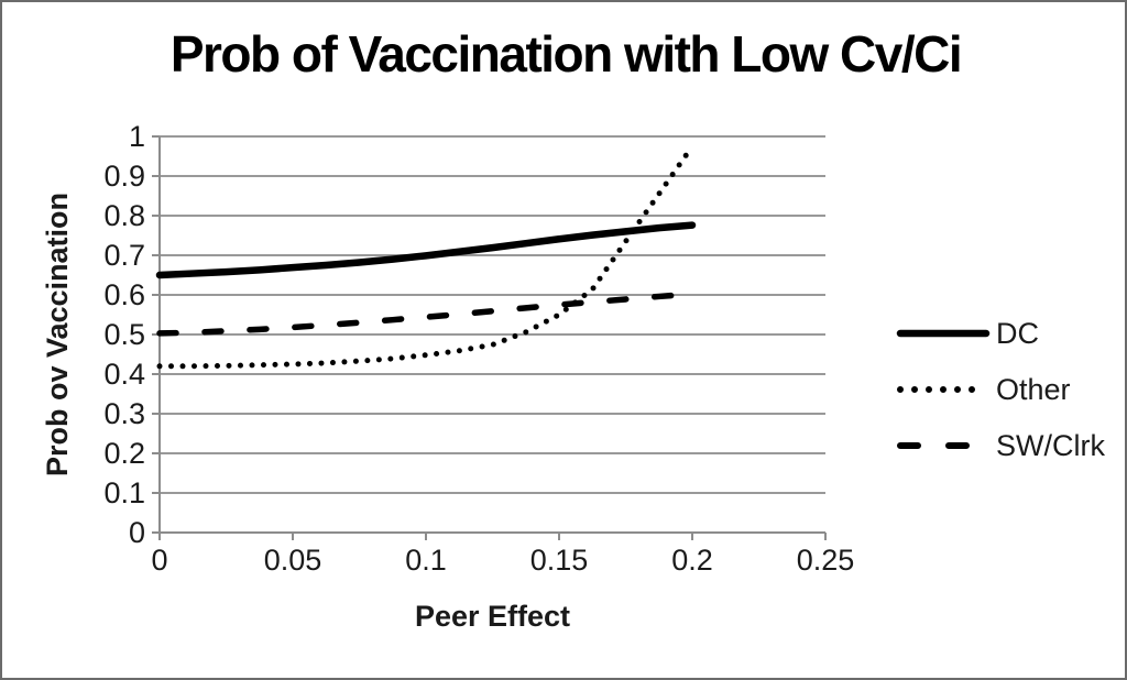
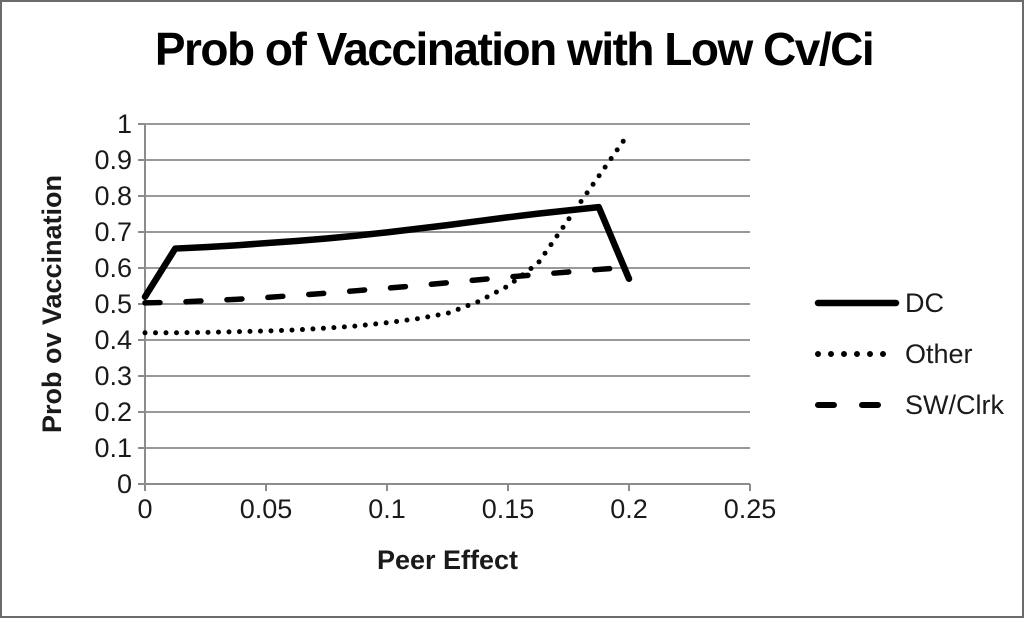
DC/0: 0.65 -> 0.52
DC/0.2: 0.78 -> 0.57
